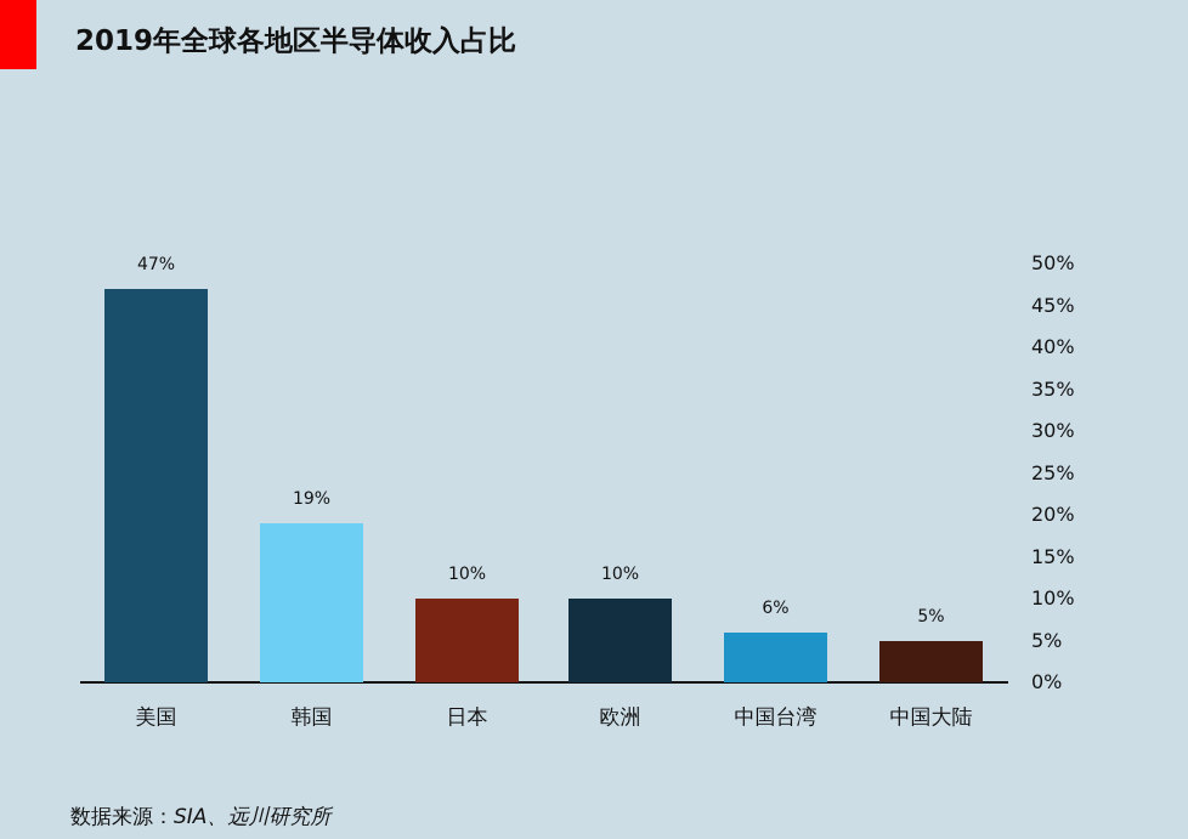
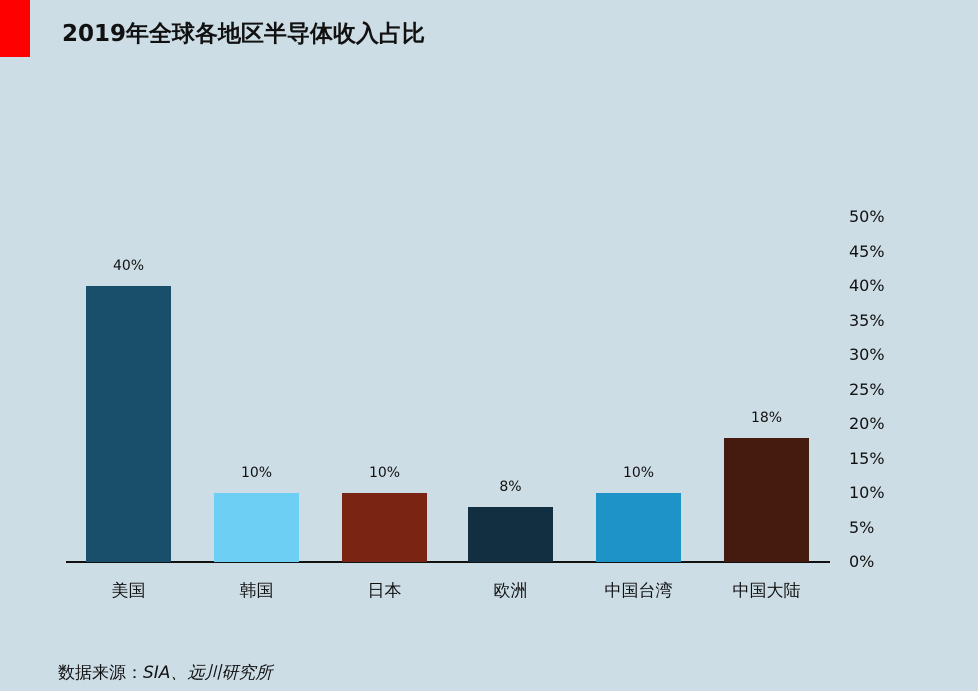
美国: 47% -> 40%
韩国: 19% -> 10%
欧洲: 10% -> 8%
中国台湾: 6% -> 10%
中国大陆: 5% -> 18%
